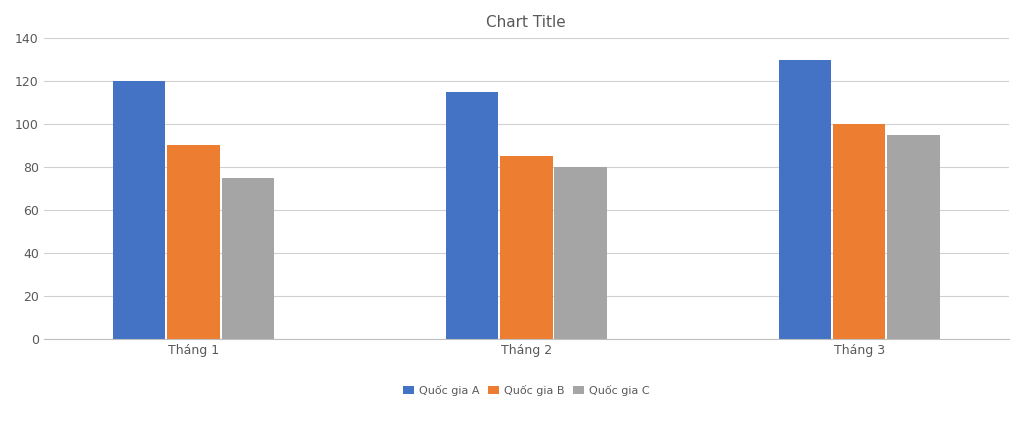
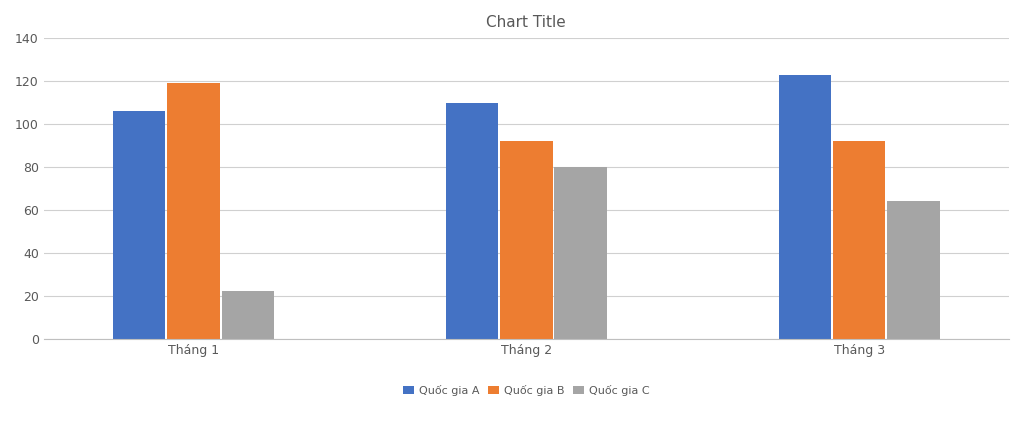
Quốc gia A/Tháng 1: 120 -> 106
Quốc gia B/Tháng 1: 90 -> 119
Quốc gia C/Tháng 1: 75 -> 22
Quốc gia A/Tháng 2: 115 -> 110
Quốc gia B/Tháng 2: 85 -> 92
Quốc gia A/Tháng 3: 130 -> 123
Quốc gia B/Tháng 3: 100 -> 92
Quốc gia C/Tháng 3: 95 -> 64
